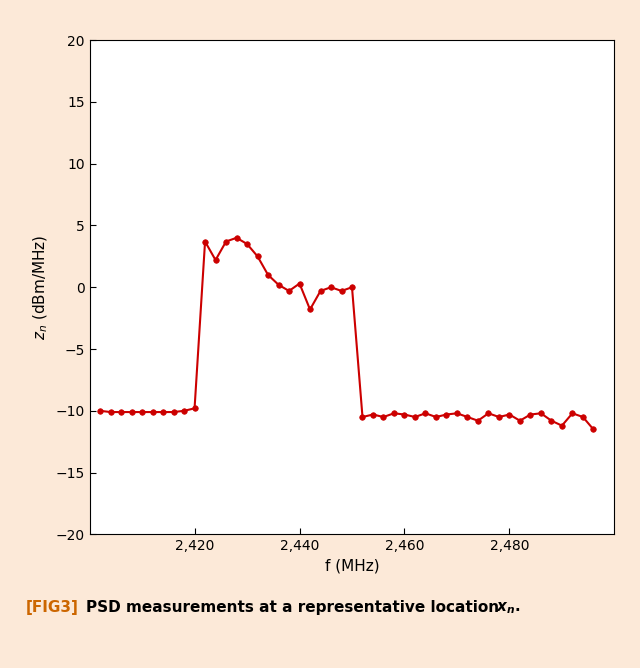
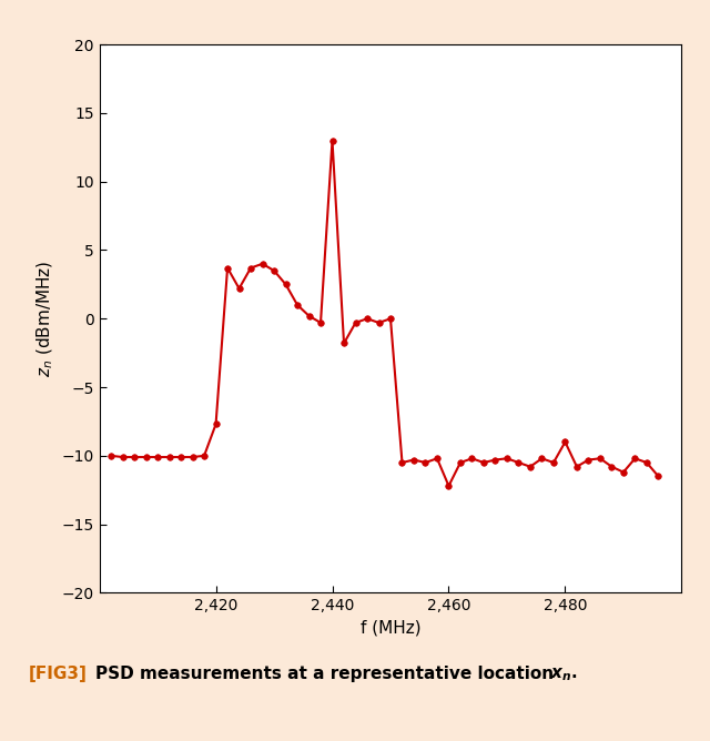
2,420: -9.8 -> -7.7
2,440: 0.3 -> 13.0
2,460: -10.3 -> -12.2
2,480: -10.3 -> -9.0
